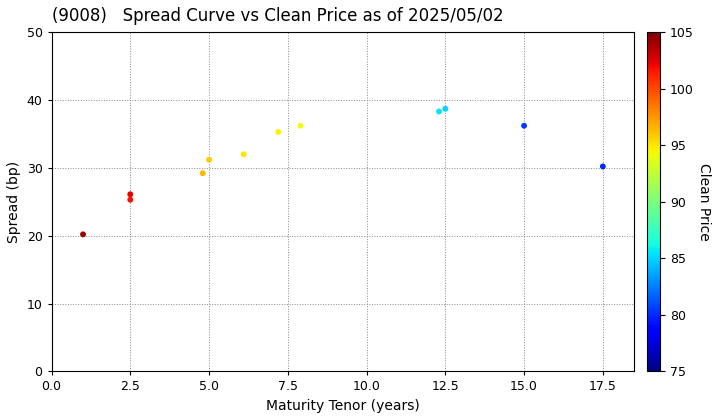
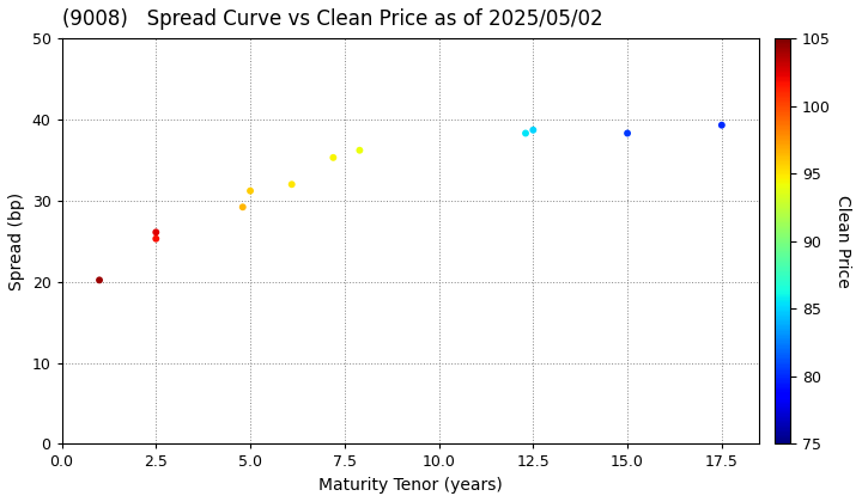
15.0: 36.2 -> 38.3
17.5: 30.2 -> 39.3
